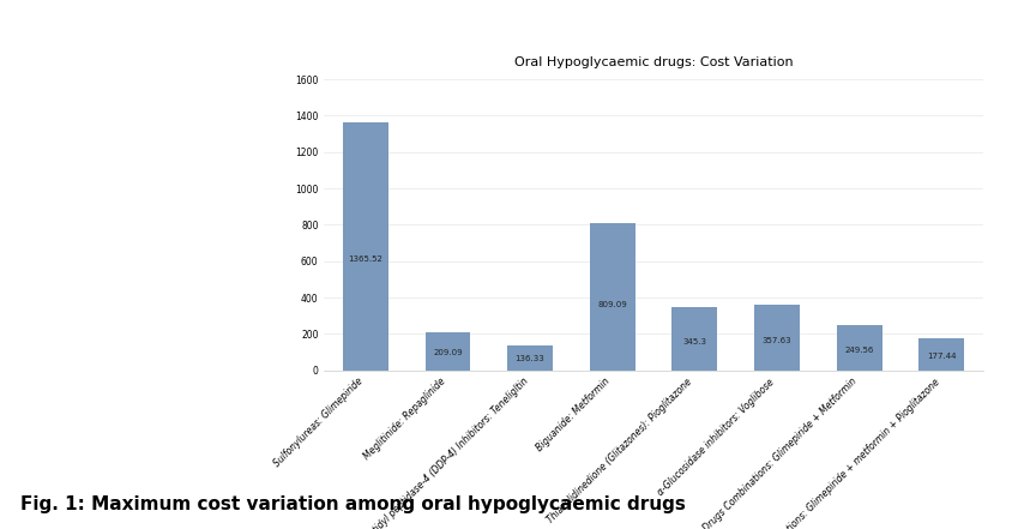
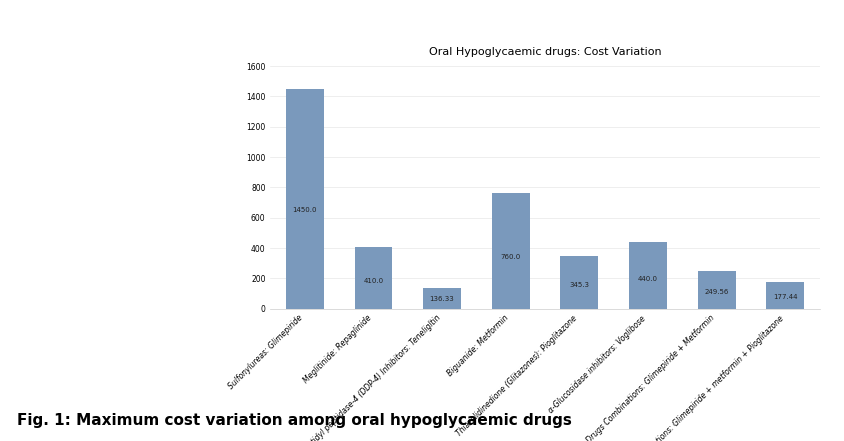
Sulfonylureas: Glimepiride: 1370 -> 1450
Meglitinide: Repaglinide: 210 -> 410
Biguanide: Metformin: 810 -> 760
α-Glucosidase inhibitors: Voglibose: 360 -> 440
